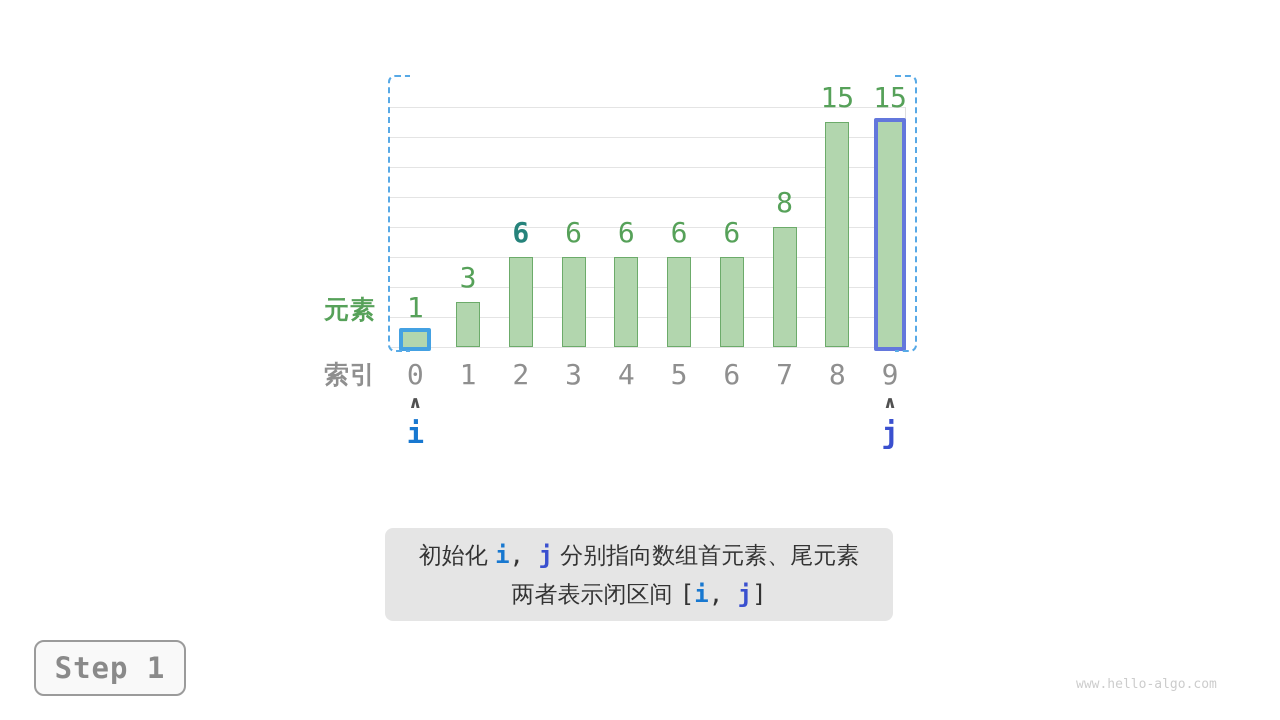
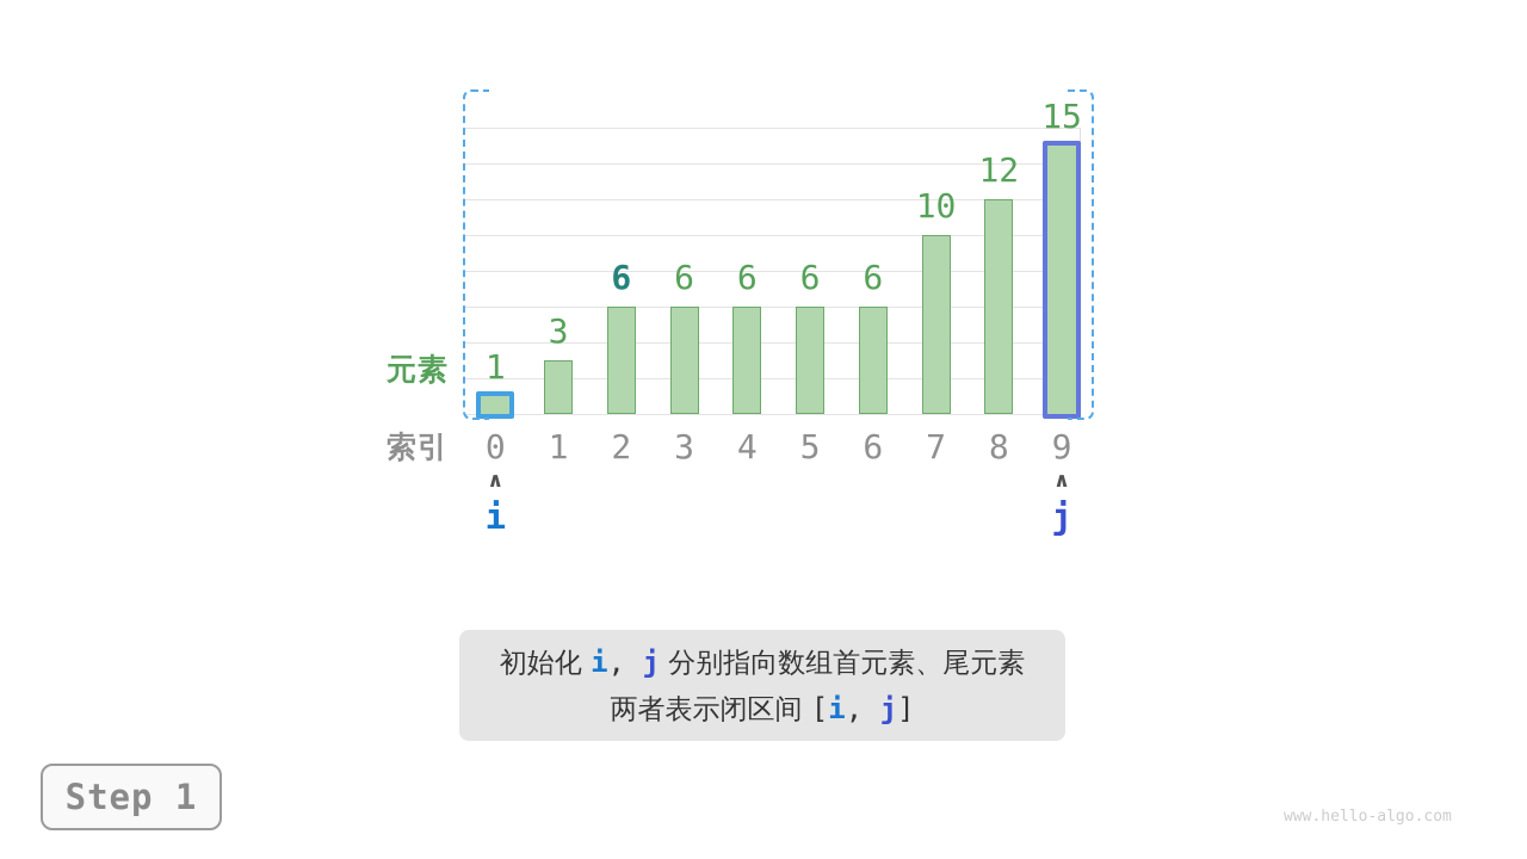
7: 8 -> 10
8: 15 -> 12
